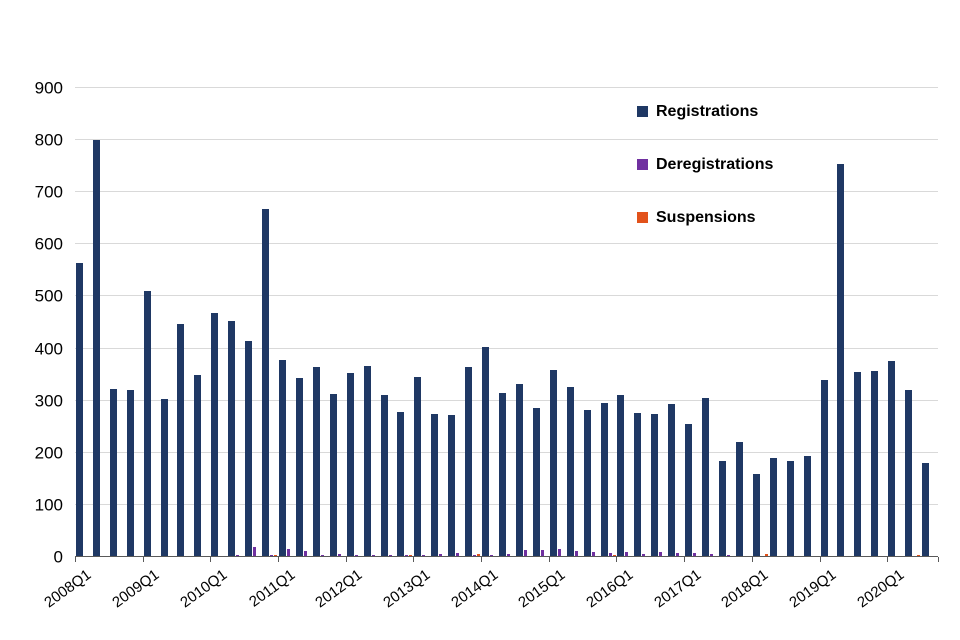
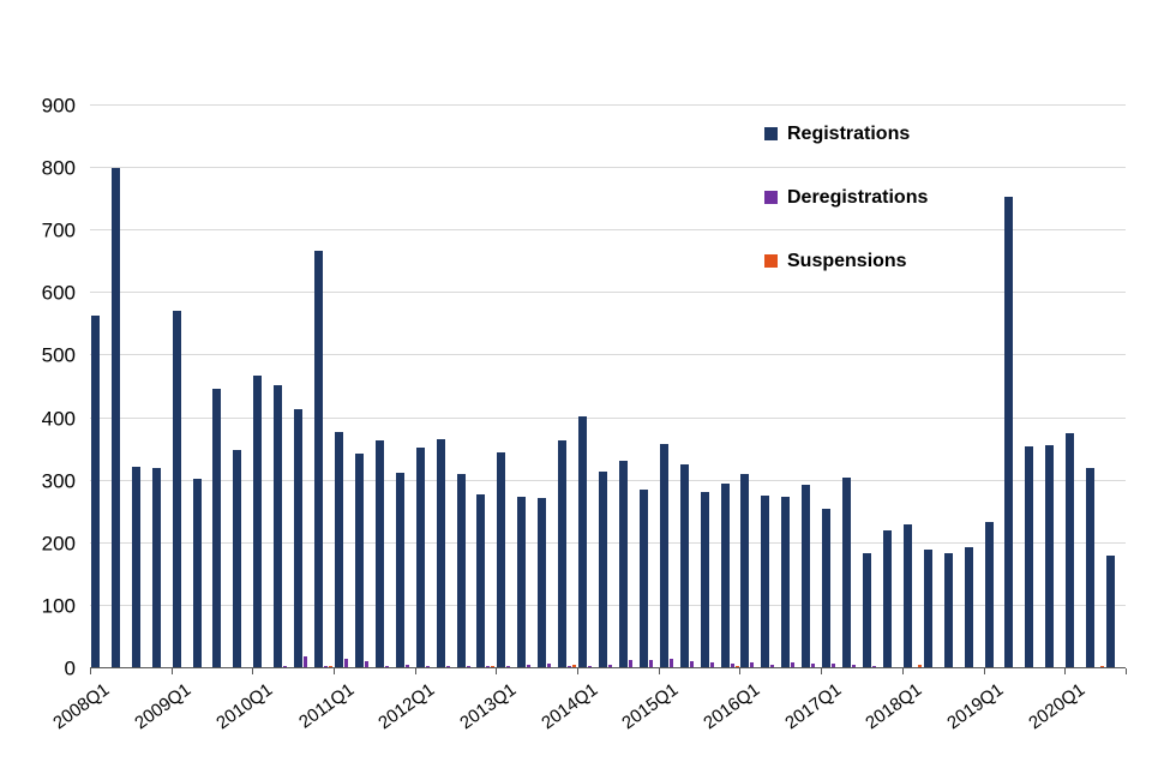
Registrations/2009Q1: 510 -> 570
Registrations/2018Q1: 160 -> 230
Registrations/2019Q1: 340 -> 230
